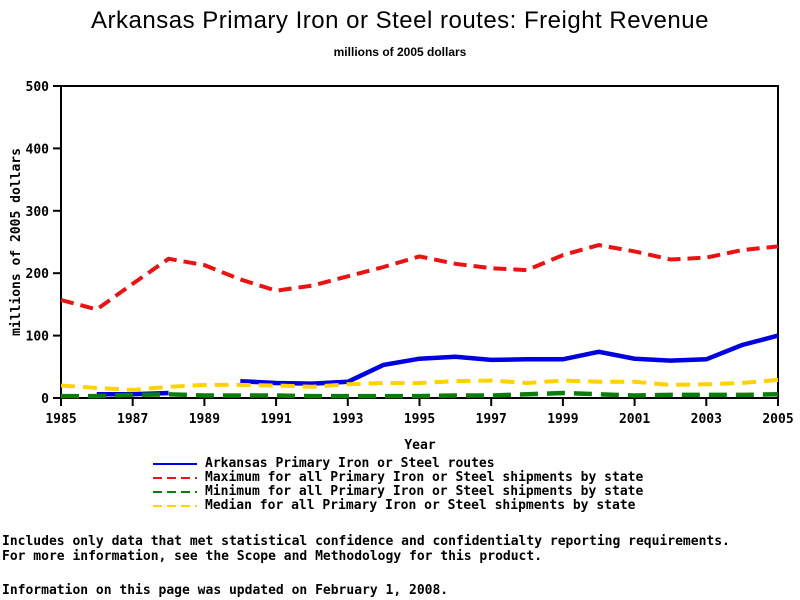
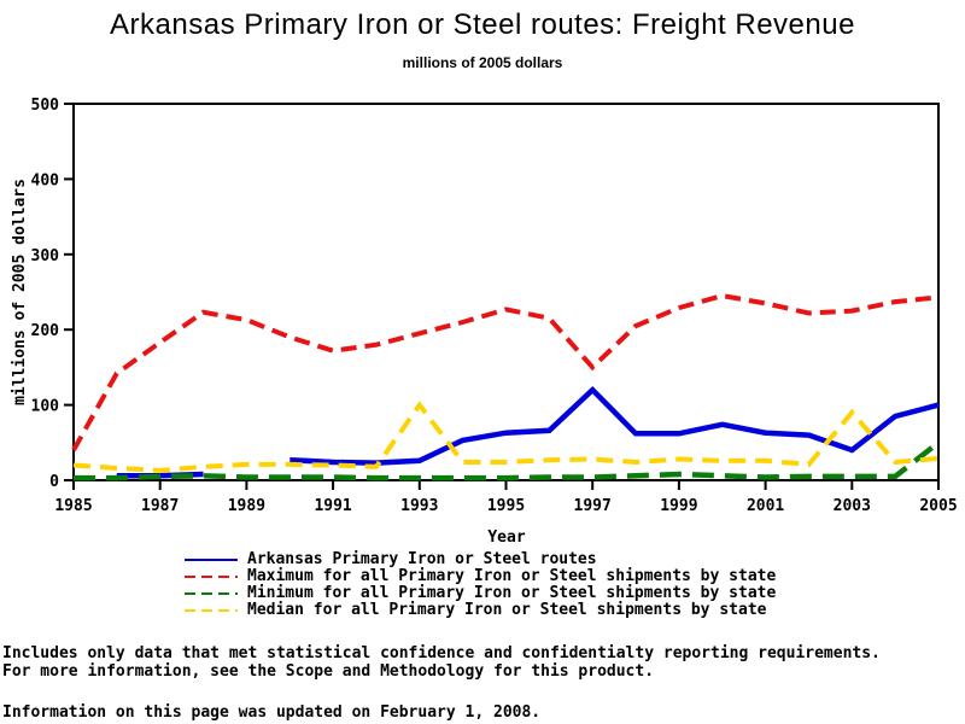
Maximum for all Primary Iron or Steel shipments by state/1985: 160 -> 40
Median for all Primary Iron or Steel shipments by state/1993: 20 -> 100
Arkansas Primary Iron or Steel routes/1997: 60 -> 120
Maximum for all Primary Iron or Steel shipments by state/1997: 210 -> 150
Arkansas Primary Iron or Steel routes/2003: 60 -> 40
Median for all Primary Iron or Steel shipments by state/2003: 20 -> 90
Minimum for all Primary Iron or Steel shipments by state/2005: 10 -> 50
